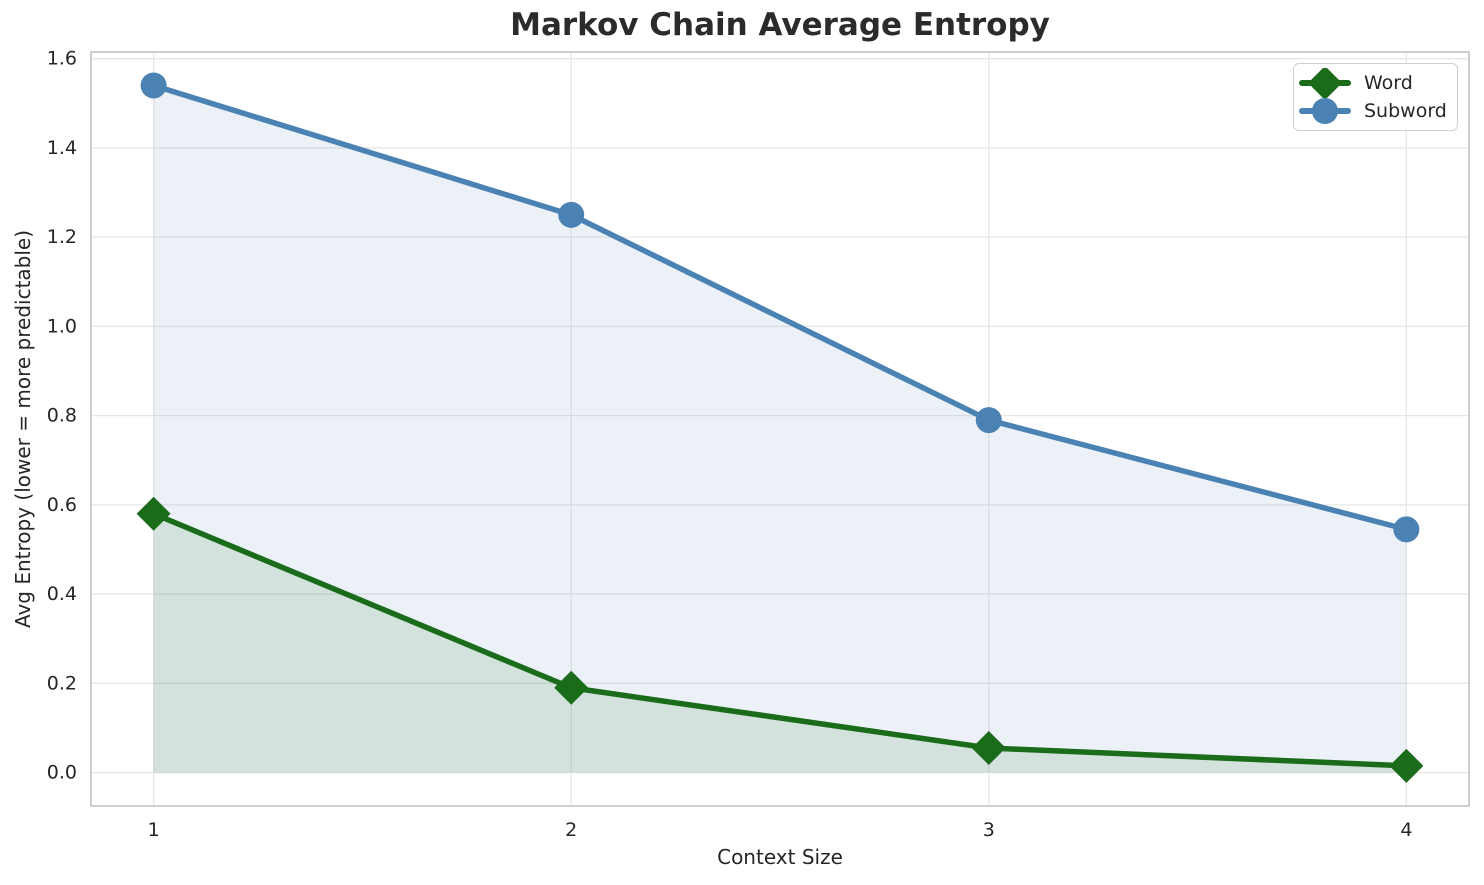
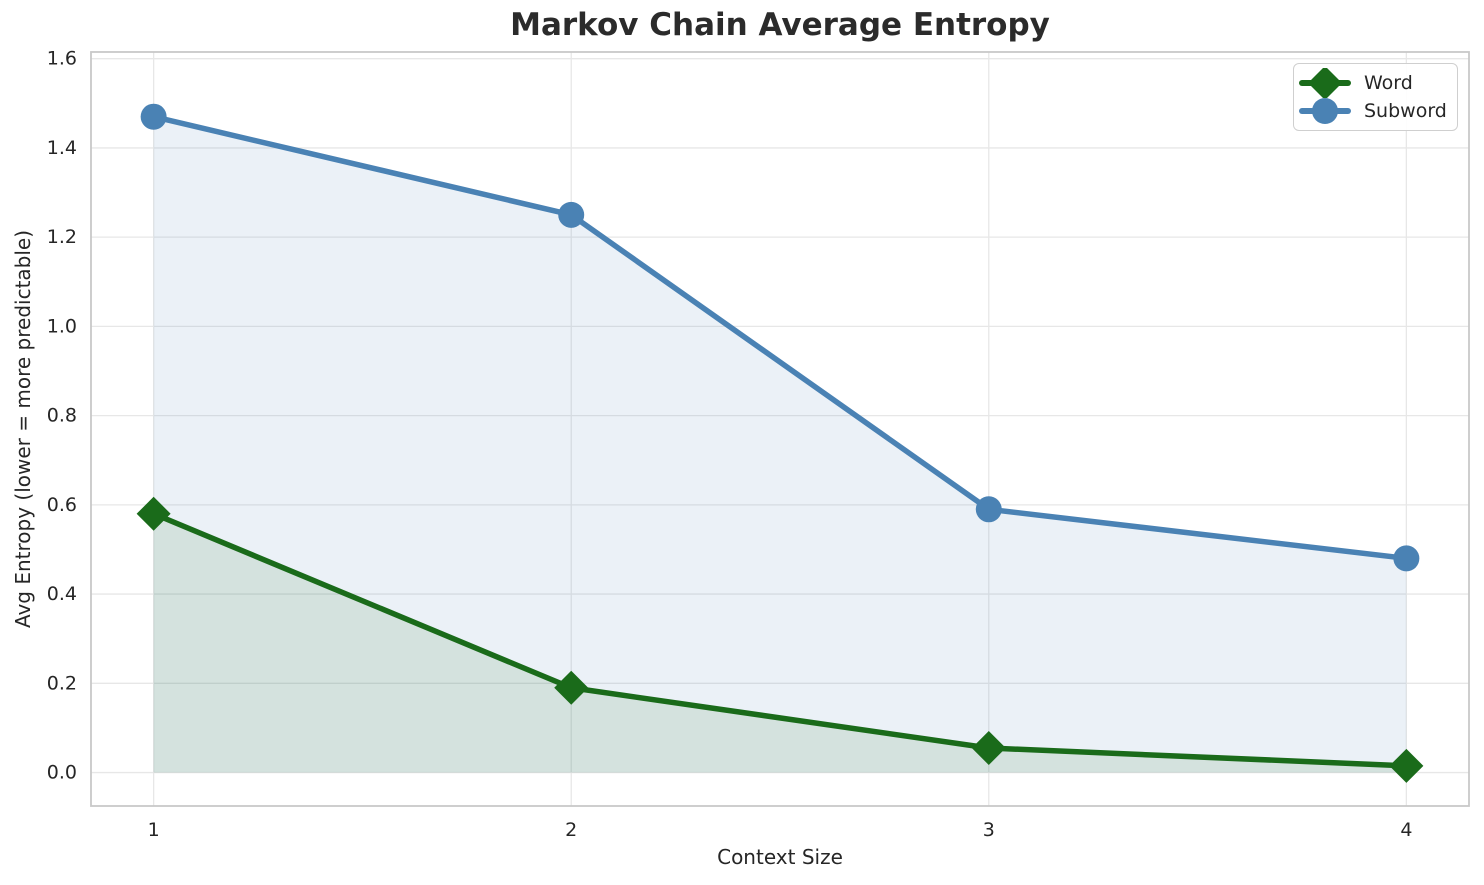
Subword/1: 1.54 -> 1.47
Subword/3: 0.79 -> 0.59
Subword/4: 0.55 -> 0.48
